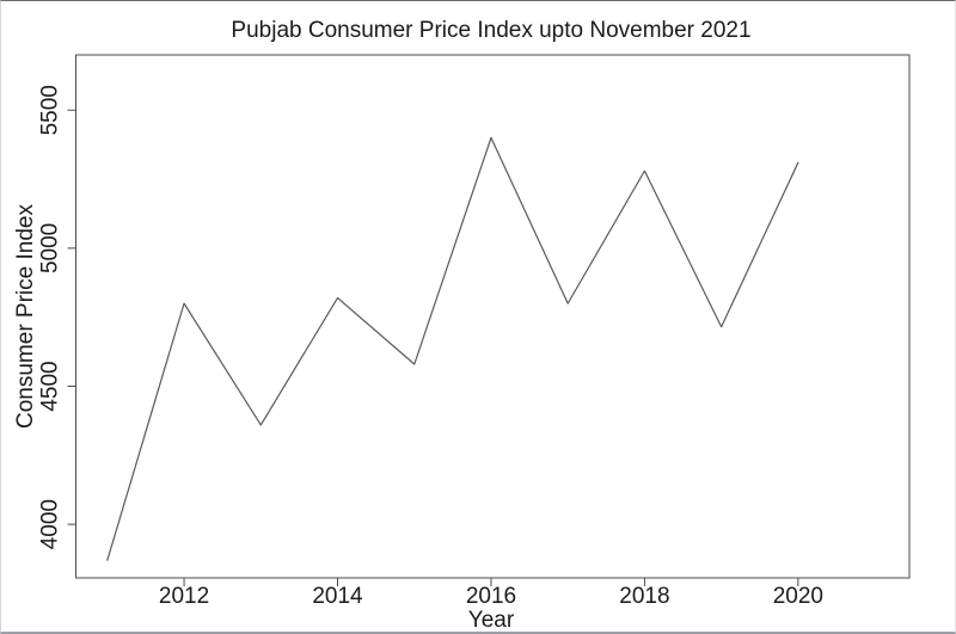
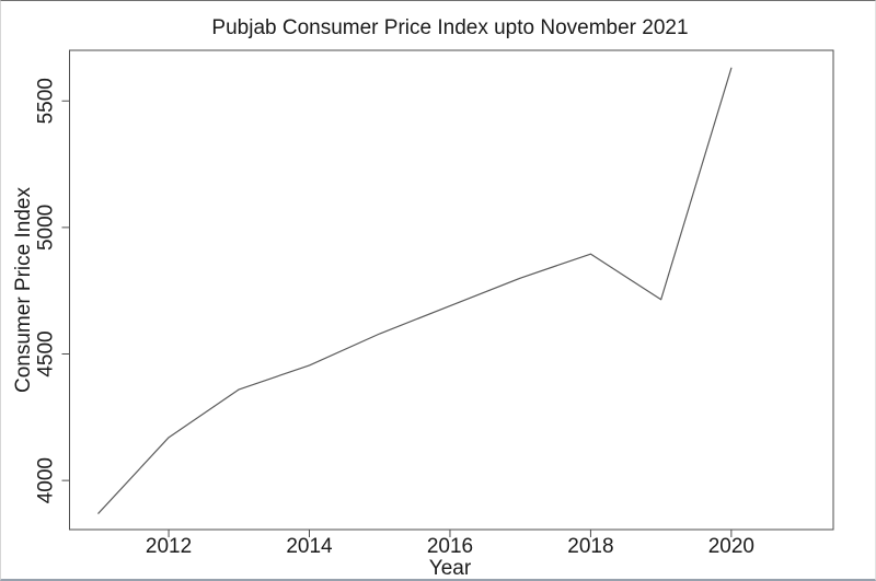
2012: 4800 -> 4170
2014: 4820 -> 4460
2016: 5400 -> 4690
2018: 5280 -> 4900
2020: 5310 -> 5630
